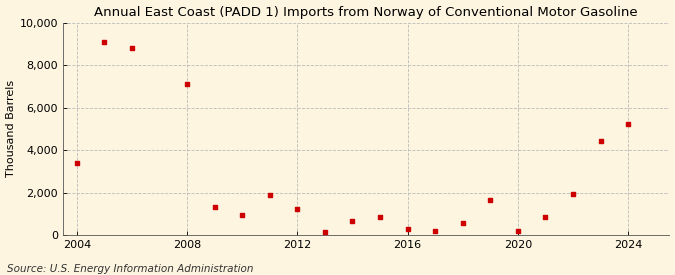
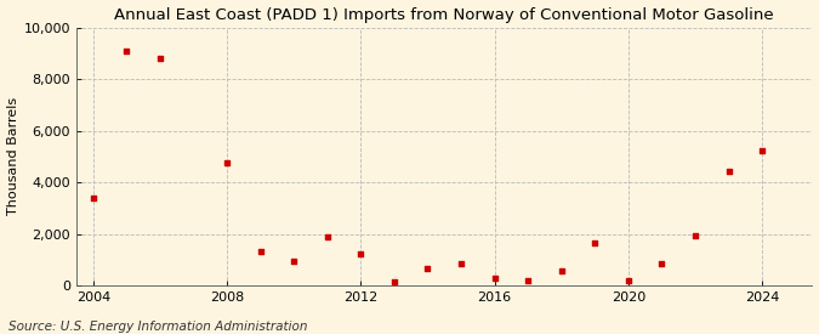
2008: 7,100 -> 4,750
